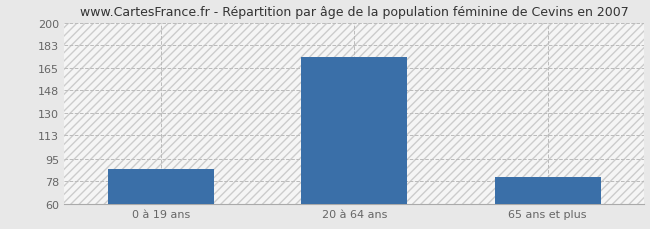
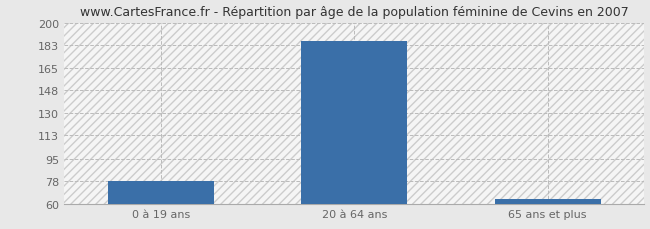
0 à 19 ans: 87 -> 78
20 à 64 ans: 174 -> 186
65 ans et plus: 81 -> 64
